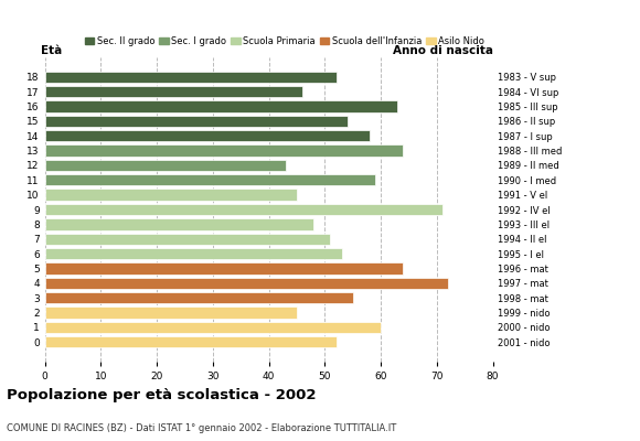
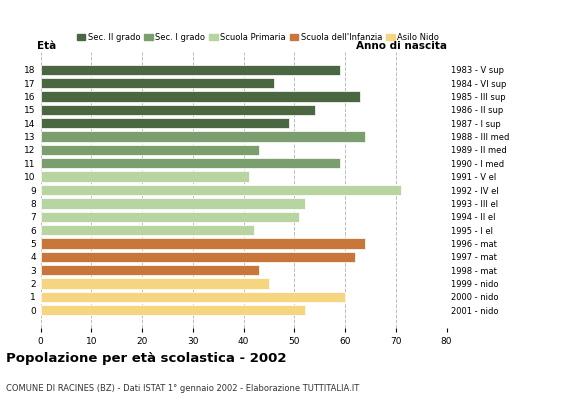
18: 52 -> 59
14: 58 -> 49
10: 45 -> 41
8: 48 -> 52
6: 53 -> 42
4: 72 -> 62
3: 55 -> 43
